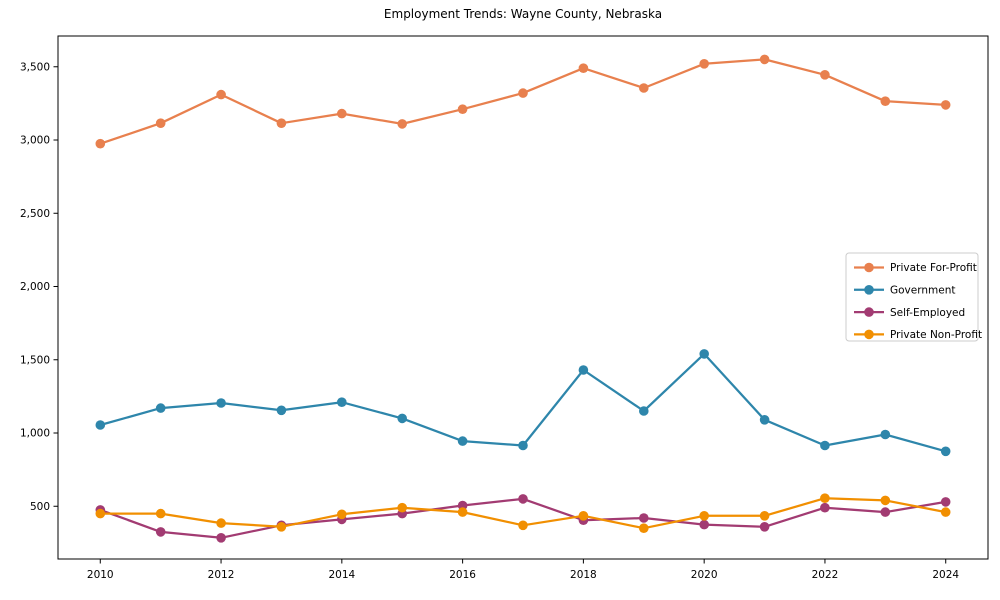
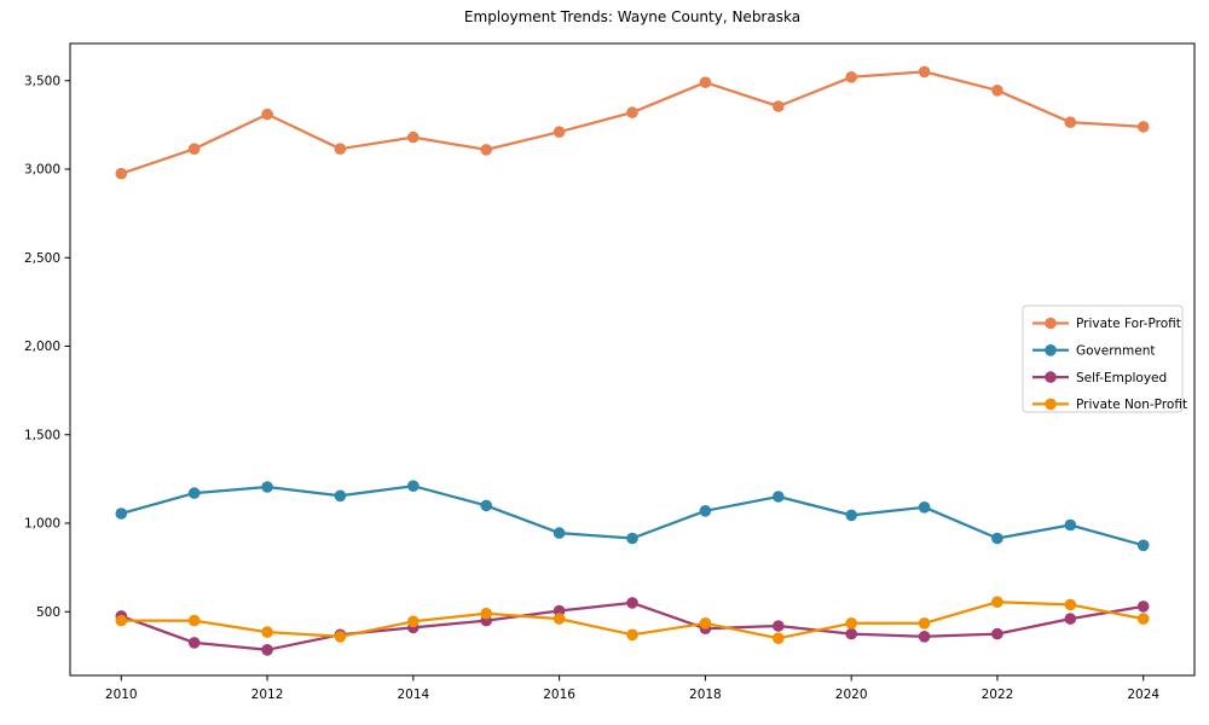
Government/2018: 1430 -> 1070
Government/2020: 1540 -> 1040
Self-Employed/2022: 490 -> 380
